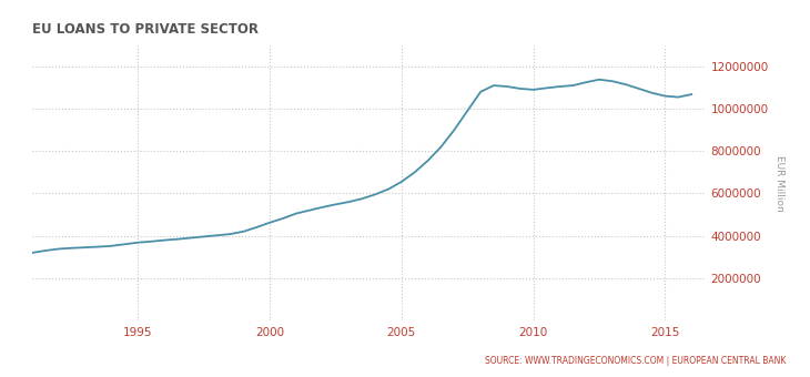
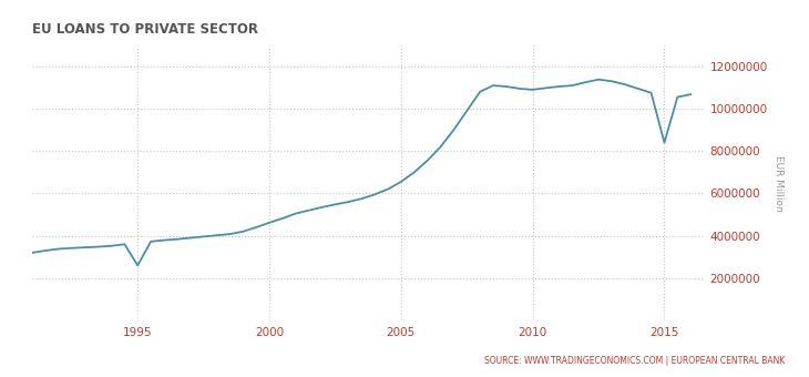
1995: 3700000 -> 2600000
2015: 10600000 -> 8400000
